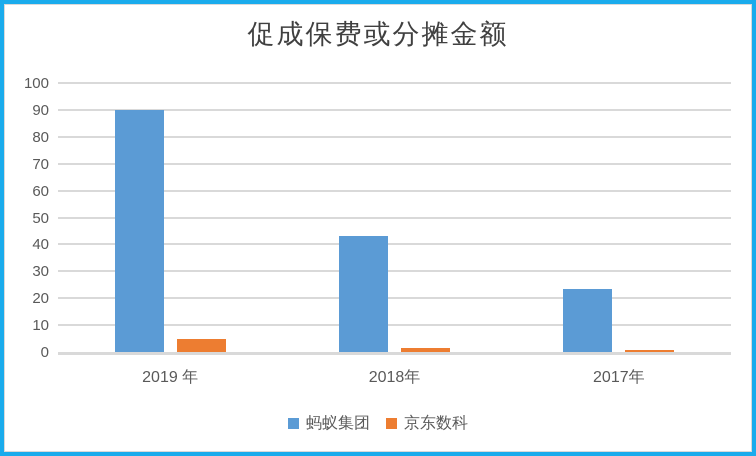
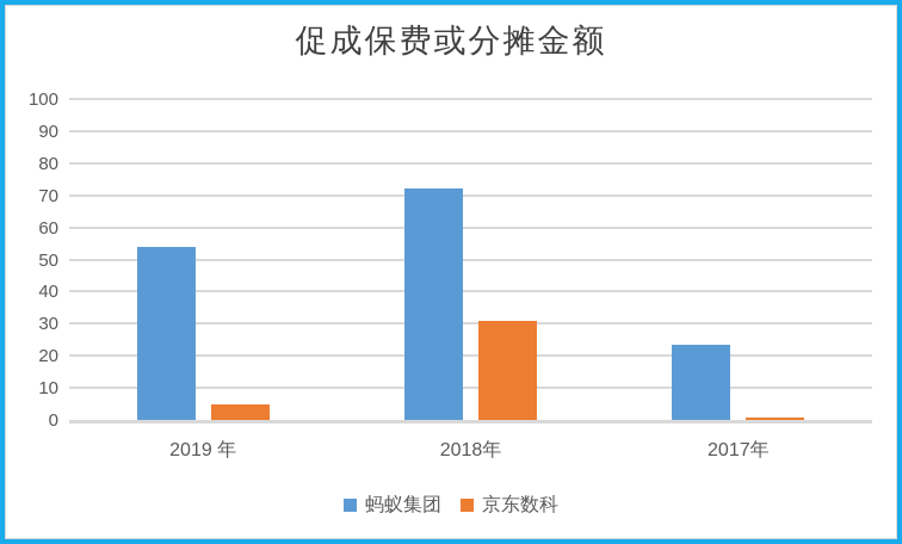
蚂蚁集团/2019 年: 90 -> 54
蚂蚁集团/2018年: 43 -> 72
京东数科/2018年: 2 -> 31
